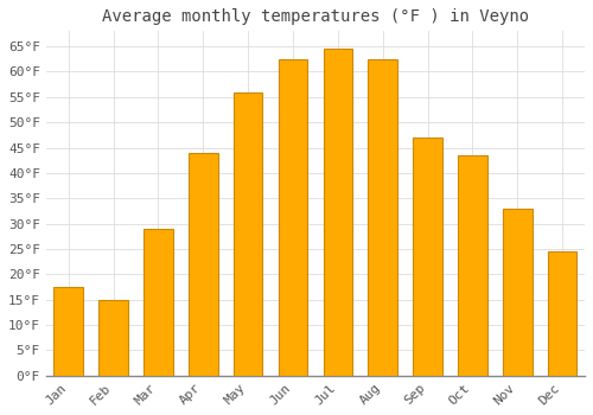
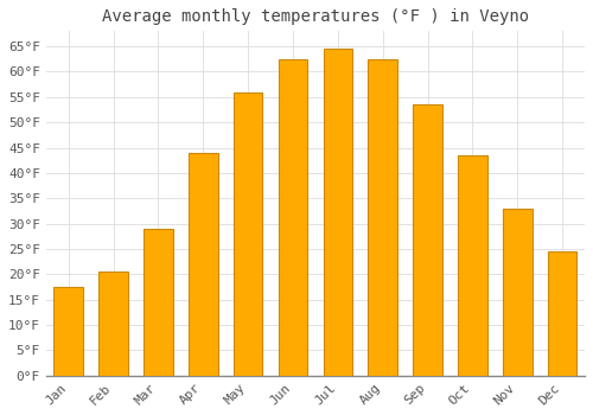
Feb: 15.0°F -> 20.5°F
Sep: 47.0°F -> 53.5°F
